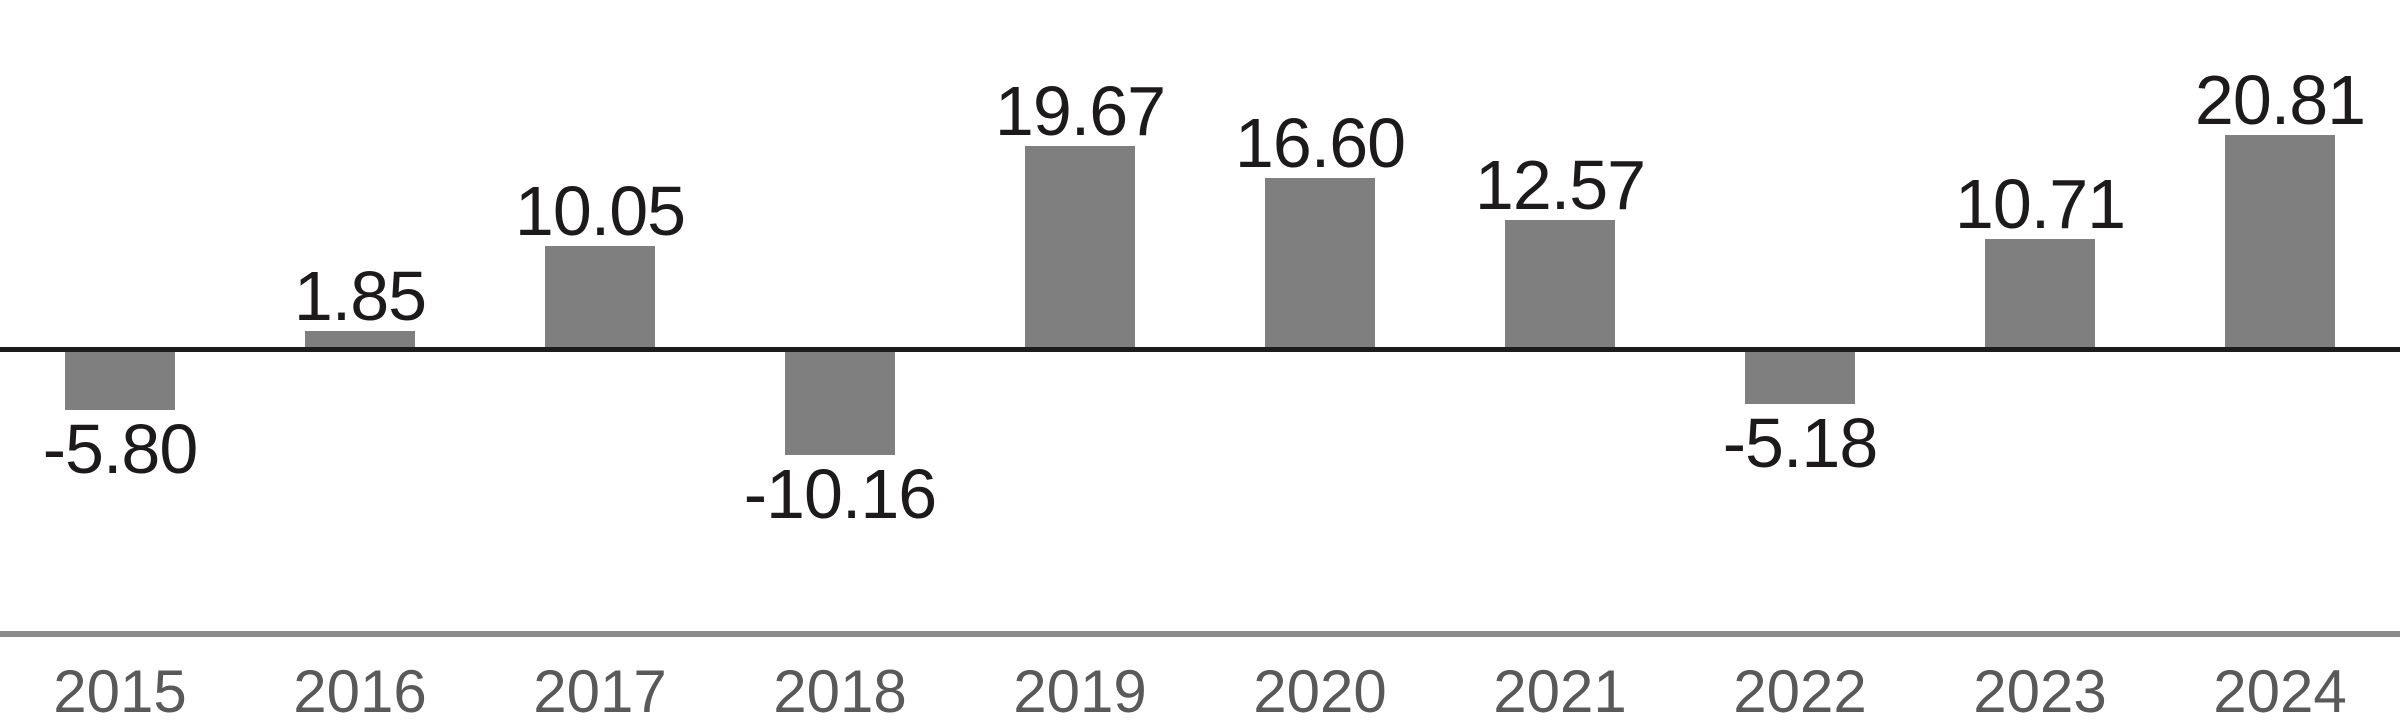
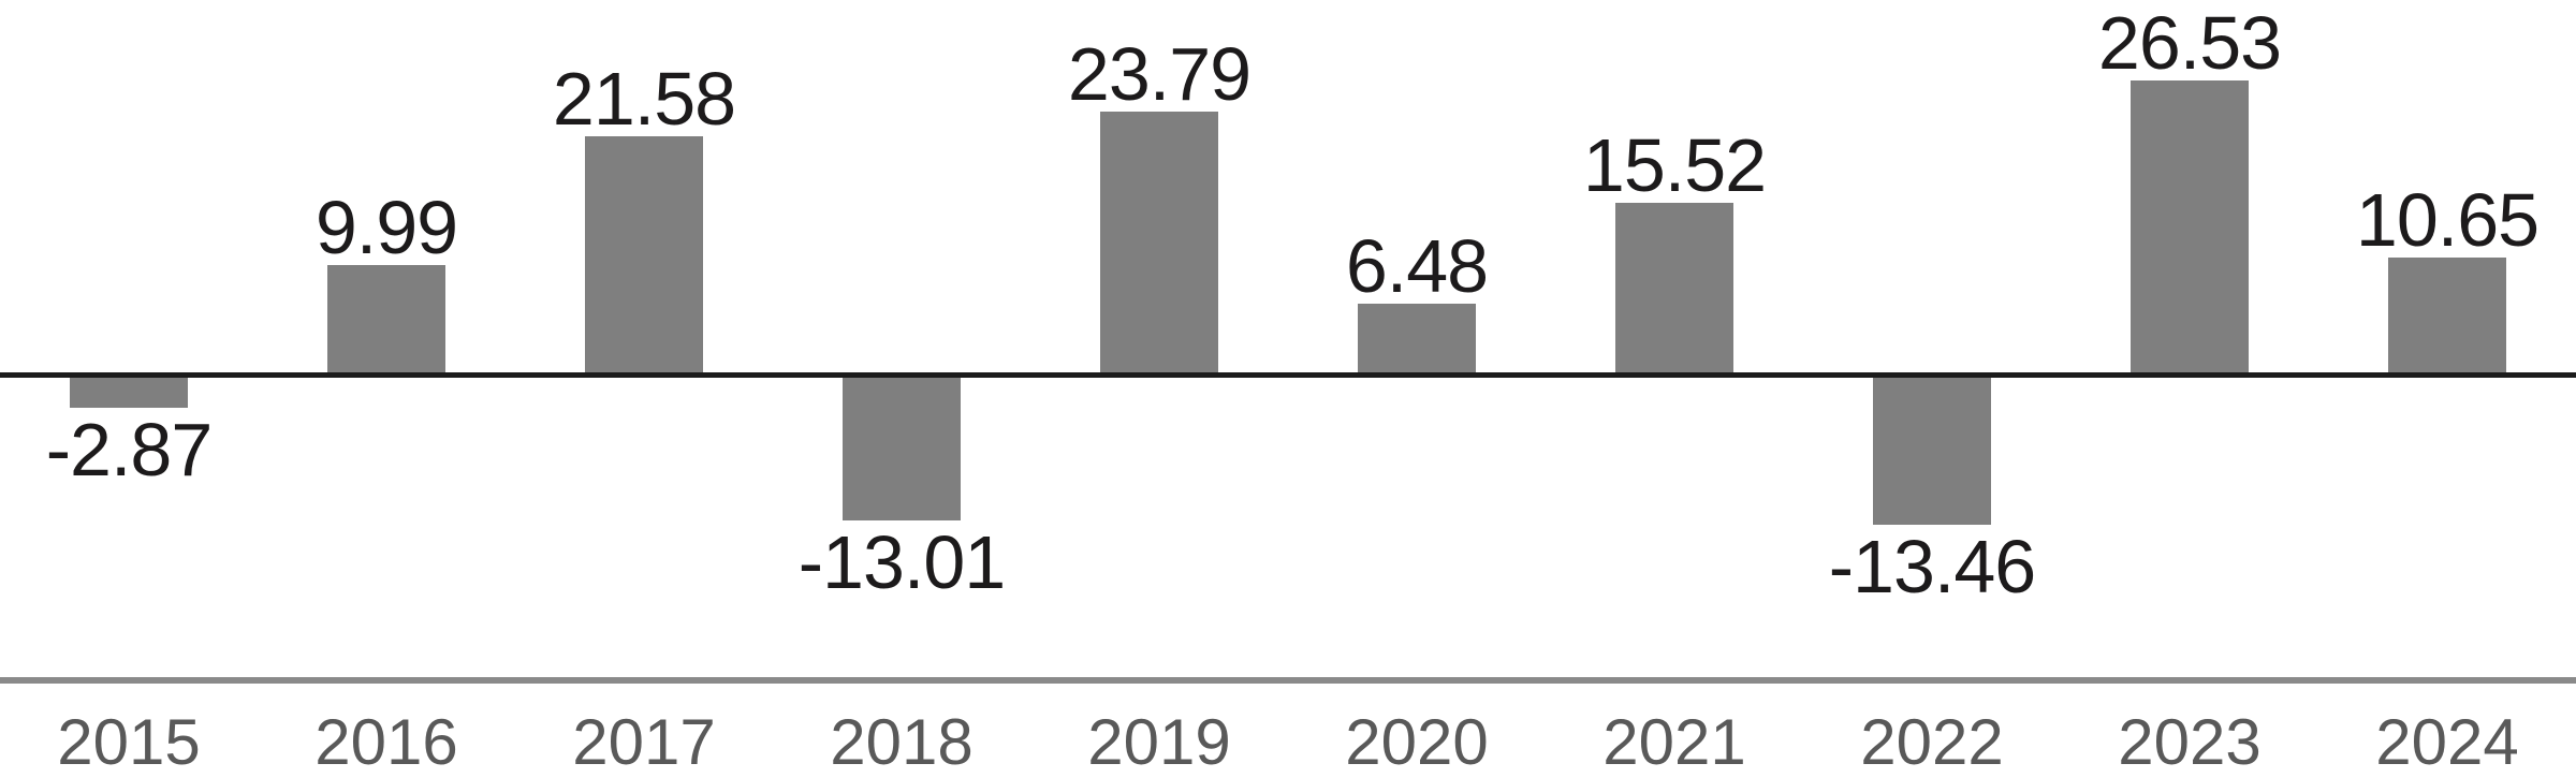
2015: -5.80 -> -2.87
2016: 1.85 -> 9.99
2017: 10.05 -> 21.58
2018: -10.16 -> -13.01
2019: 19.67 -> 23.79
2020: 16.60 -> 6.48
2021: 12.57 -> 15.52
2022: -5.18 -> -13.46
2023: 10.71 -> 26.53
2024: 20.81 -> 10.65
